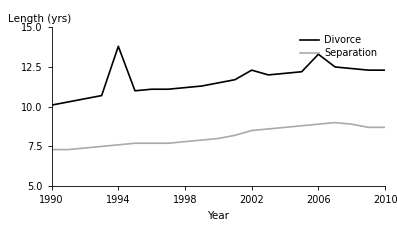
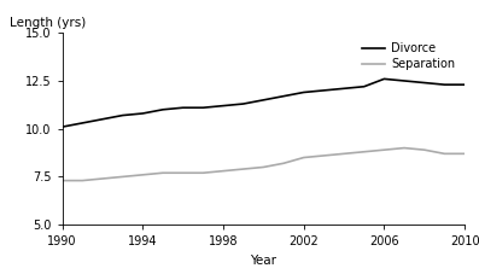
Divorce/1994: 13.8 -> 10.8
Divorce/2002: 12.3 -> 11.9
Divorce/2006: 13.3 -> 12.6
